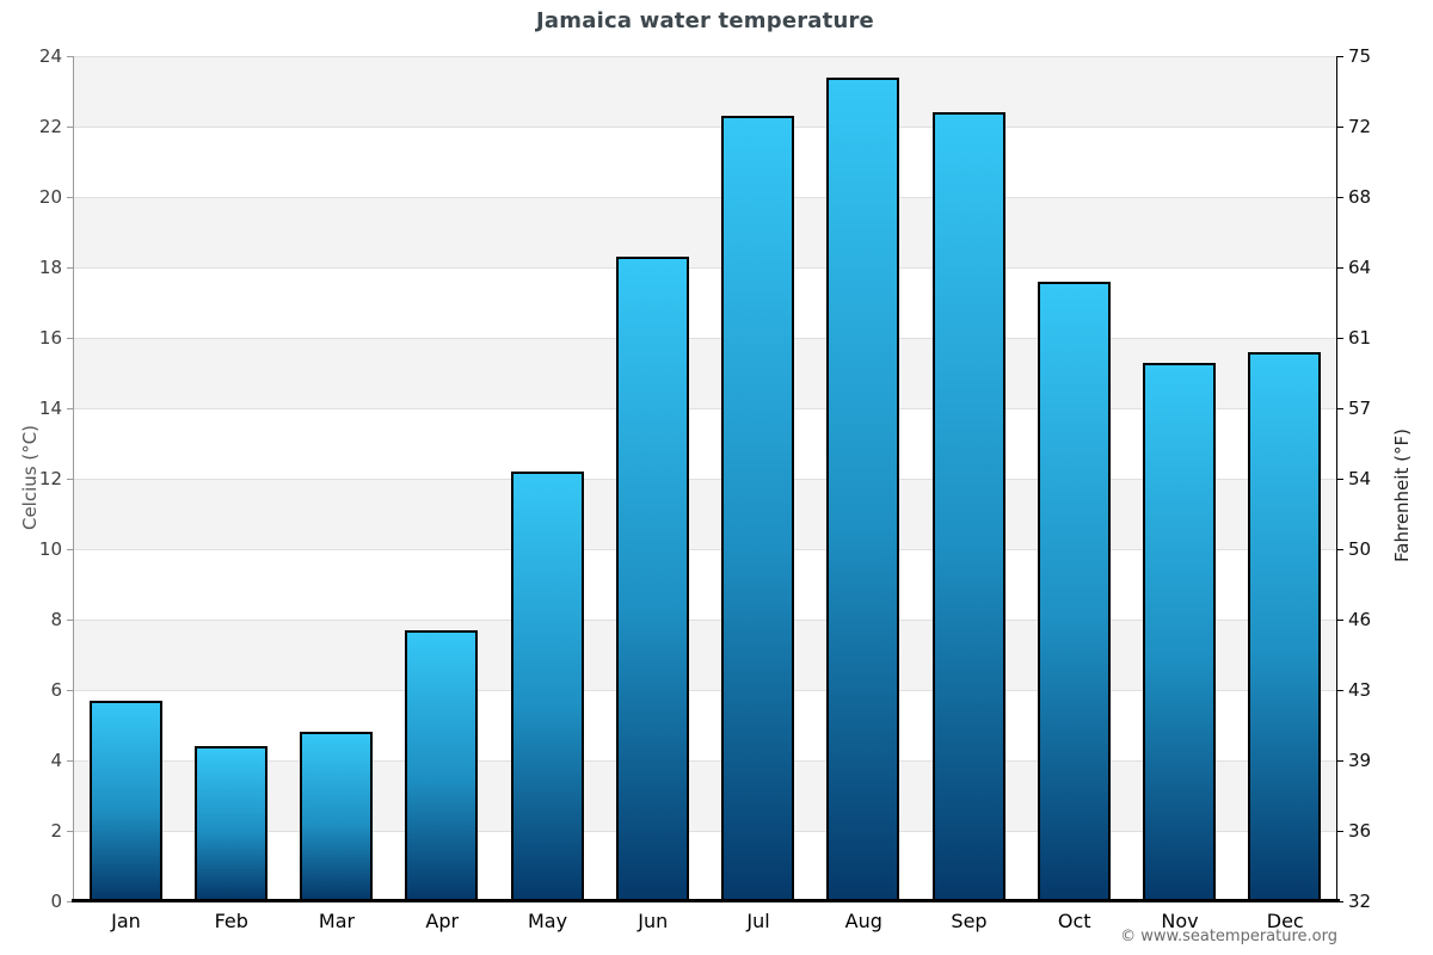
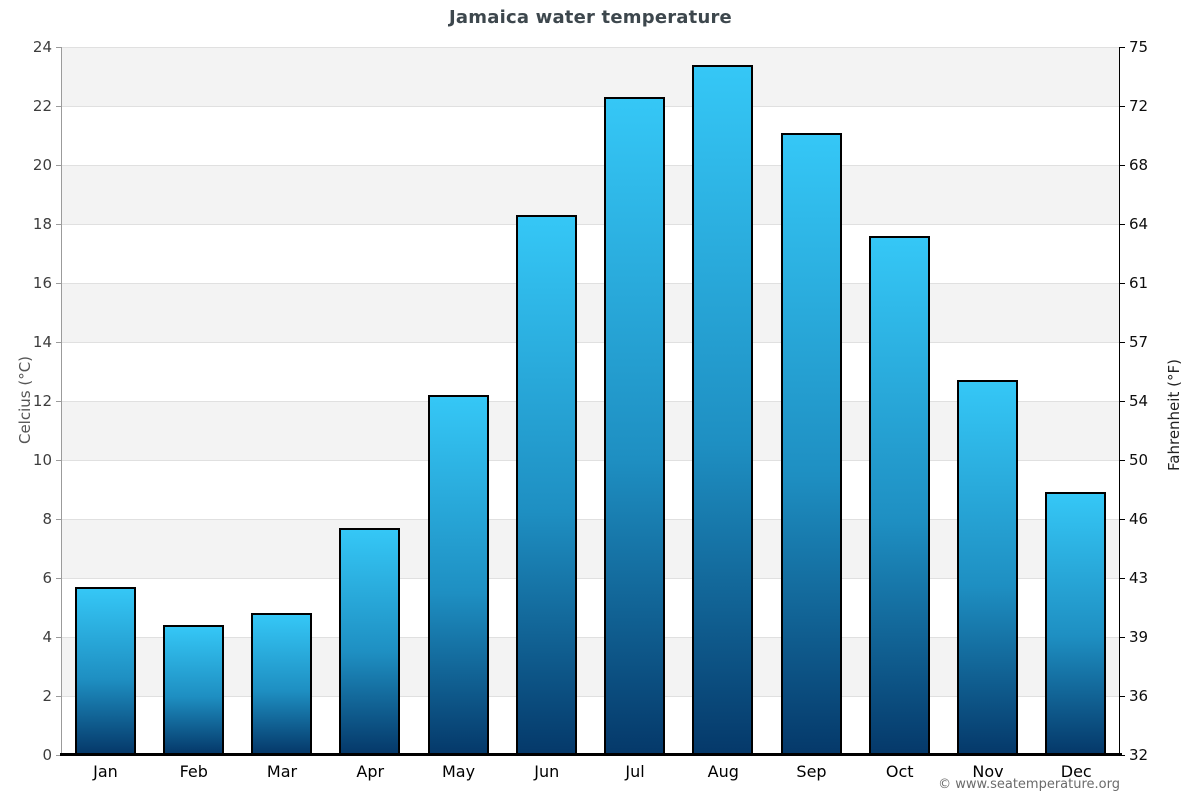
Sep: 22.4 -> 21.1
Nov: 15.3 -> 12.7
Dec: 15.6 -> 8.9
